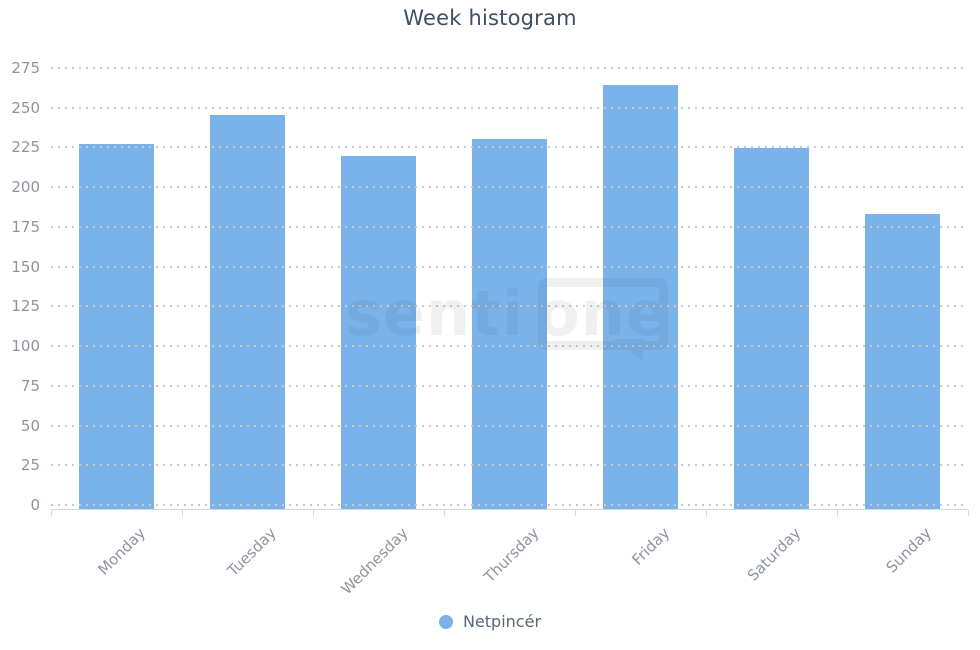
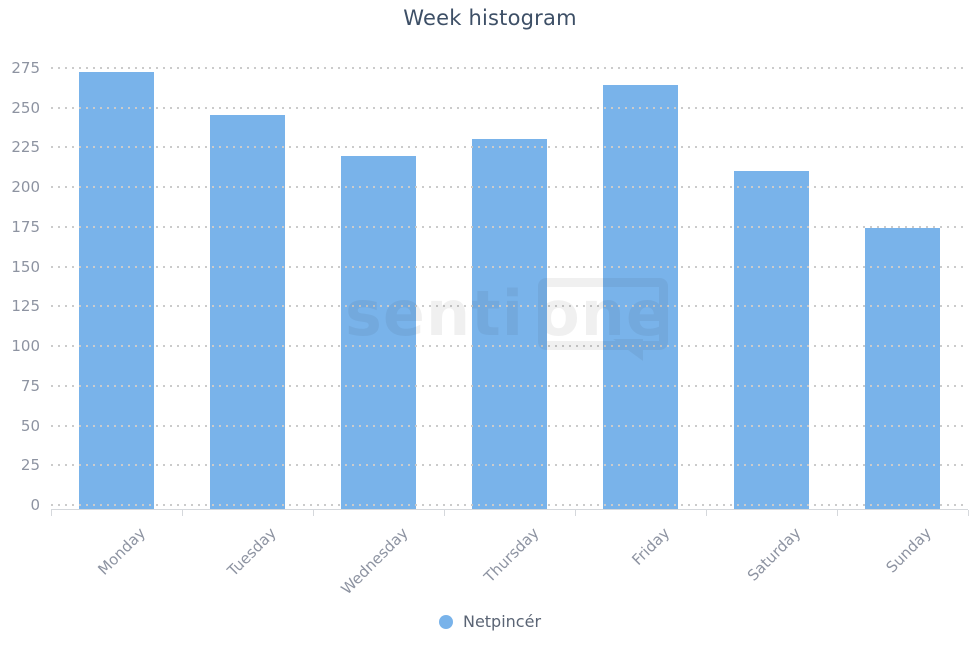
Monday: 228 -> 273
Saturday: 225 -> 211
Sunday: 184 -> 175
